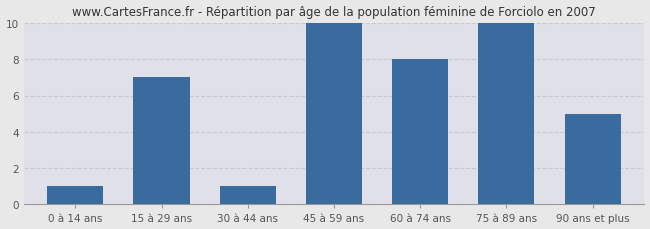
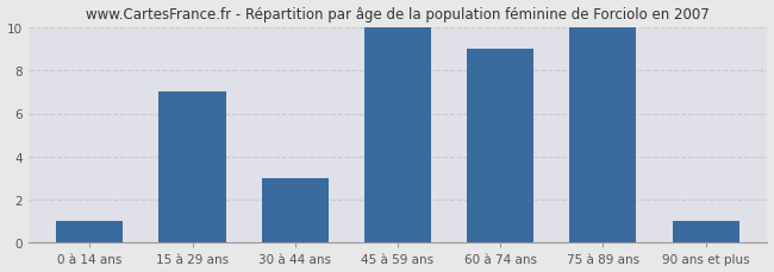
30 à 44 ans: 1 -> 3
60 à 74 ans: 8 -> 9
90 ans et plus: 5 -> 1
